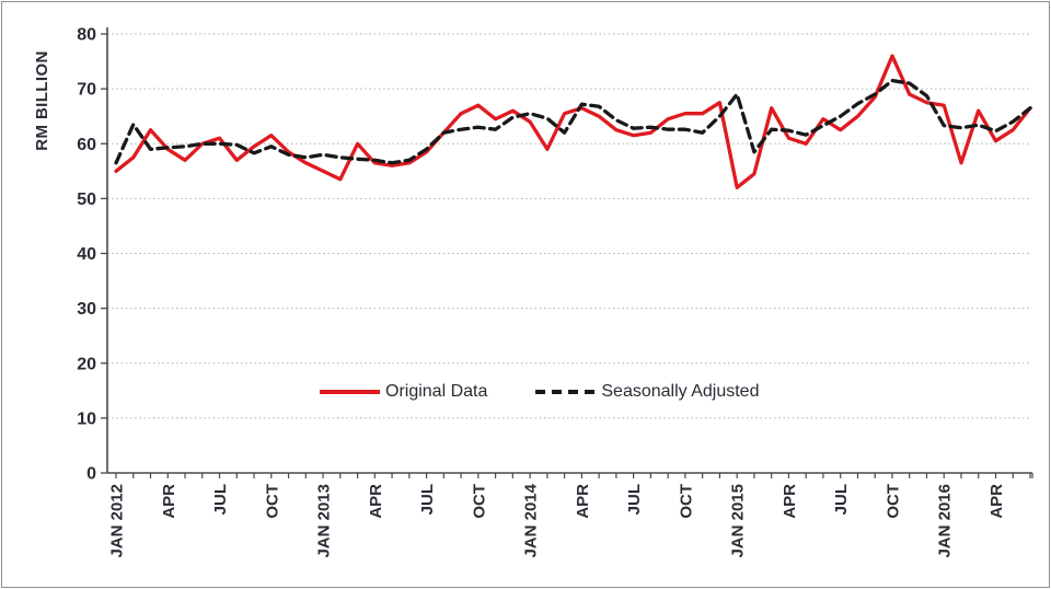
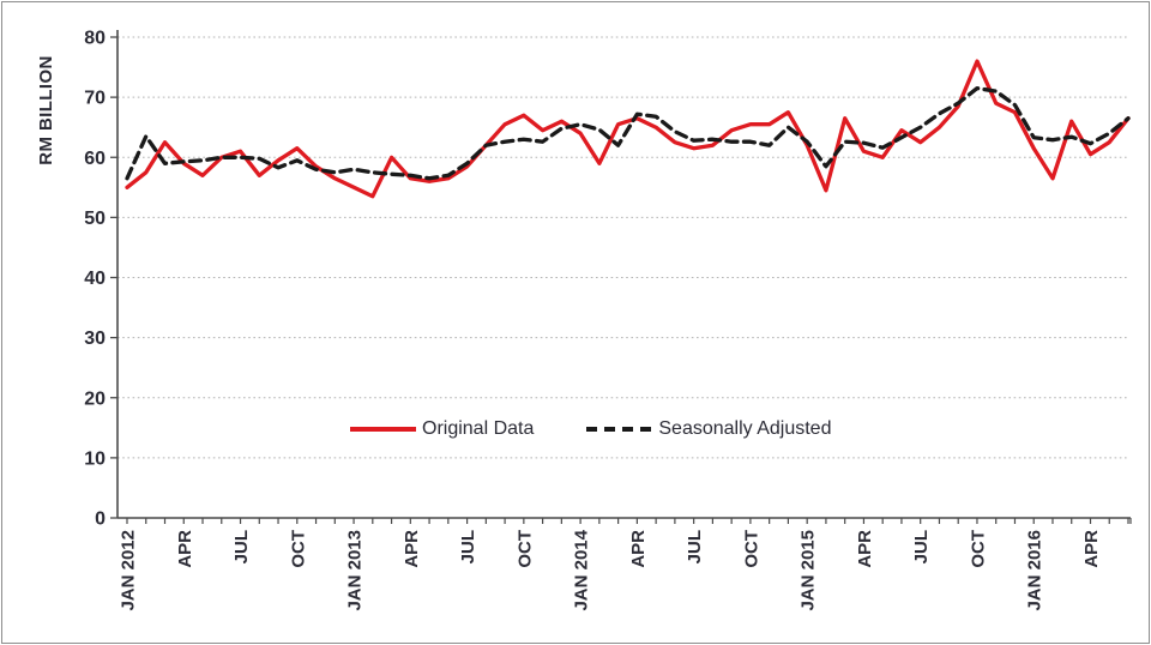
Original Data/JAN 2015: 52 -> 62
Seasonally Adjusted/JAN 2015: 69 -> 63
Original Data/JAN 2016: 67 -> 62
